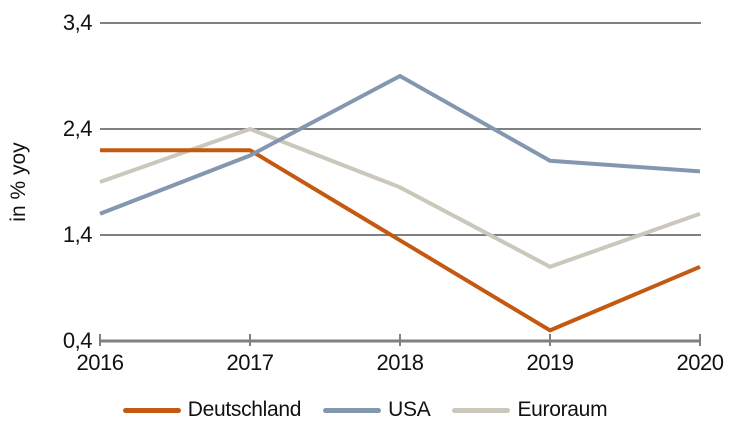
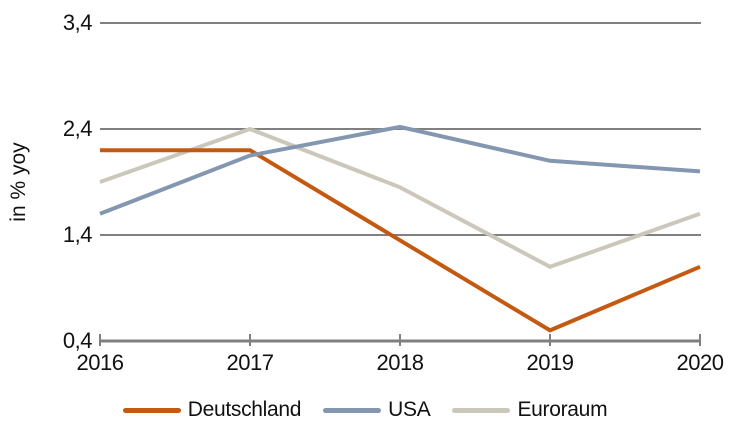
USA/2018: 2,90 -> 2,42
